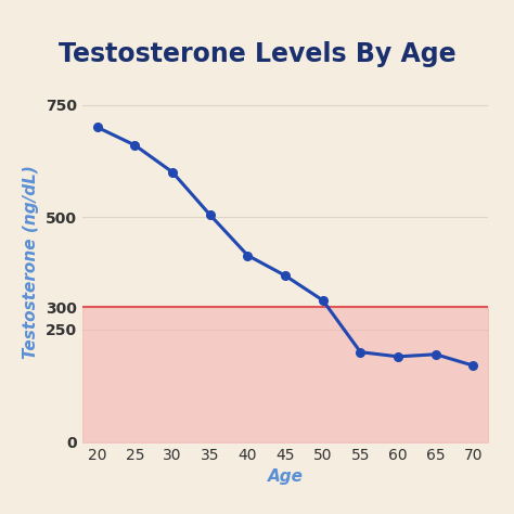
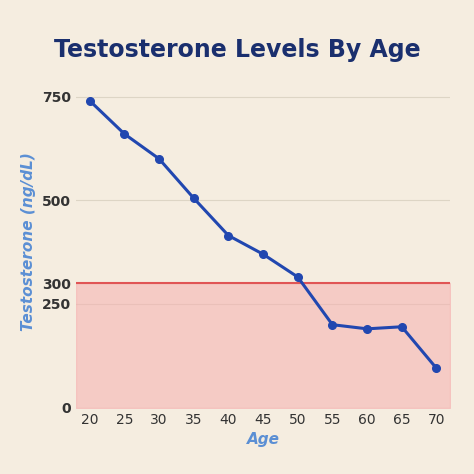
20: 700 -> 740
70: 170 -> 95
